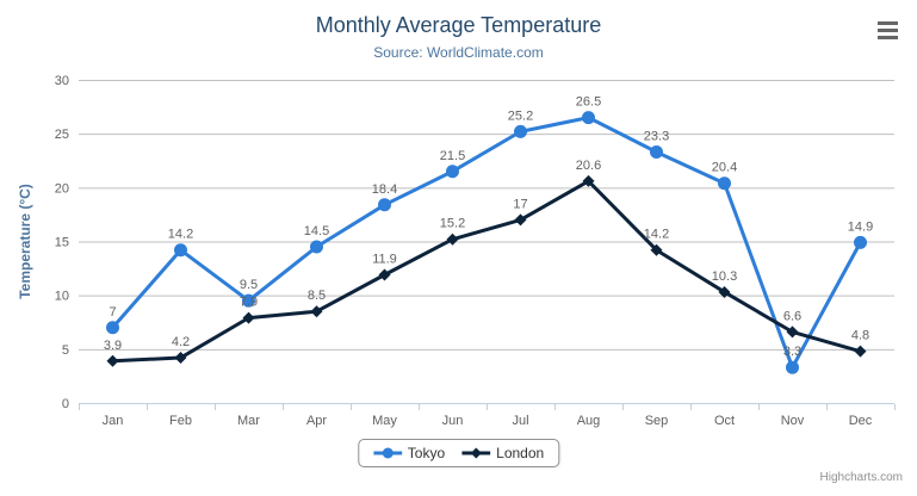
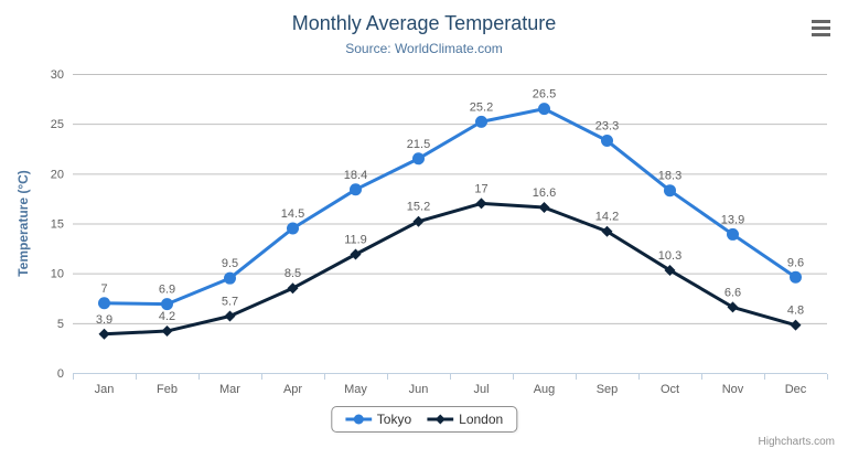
Tokyo/Feb: 14.2 -> 6.9
London/Mar: 7.9 -> 5.7
London/Aug: 20.6 -> 16.6
Tokyo/Oct: 20.4 -> 18.3
Tokyo/Nov: 3.3 -> 13.9
Tokyo/Dec: 14.9 -> 9.6
